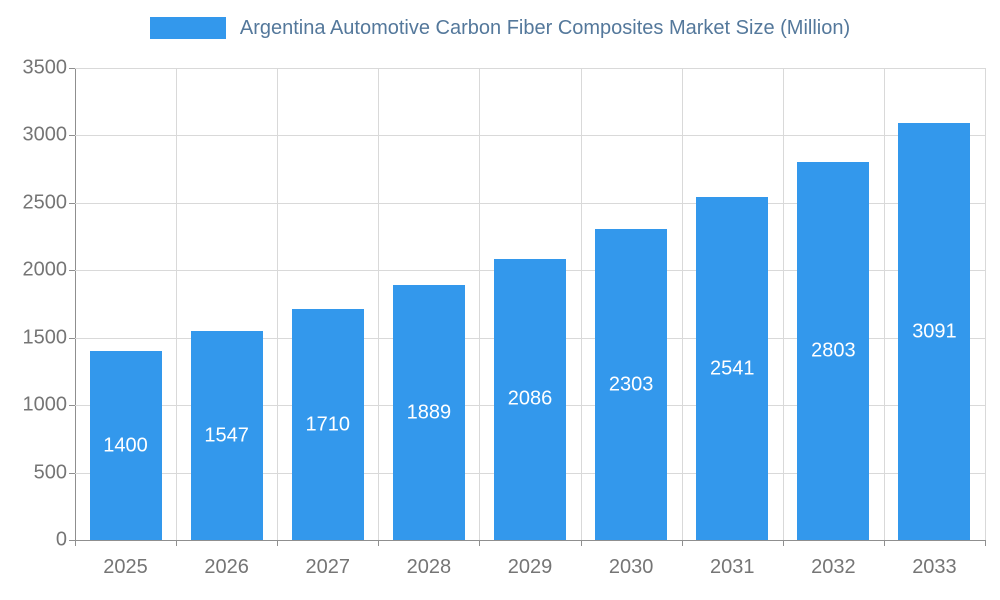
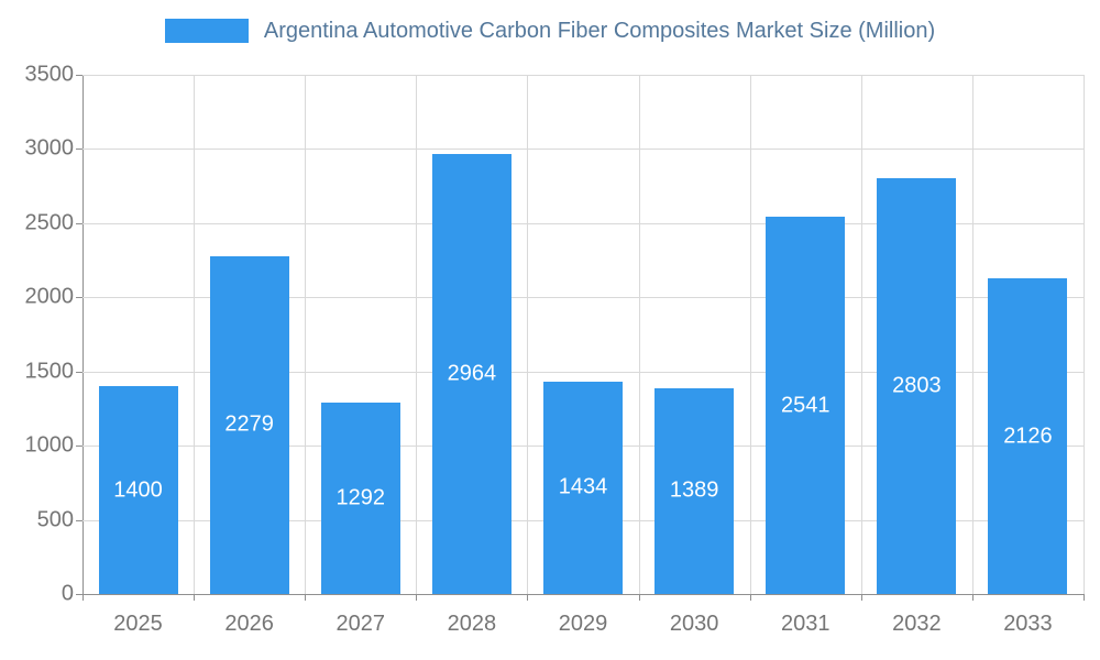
2026: 1547 -> 2279
2027: 1710 -> 1292
2028: 1889 -> 2964
2029: 2086 -> 1434
2030: 2303 -> 1389
2033: 3091 -> 2126
